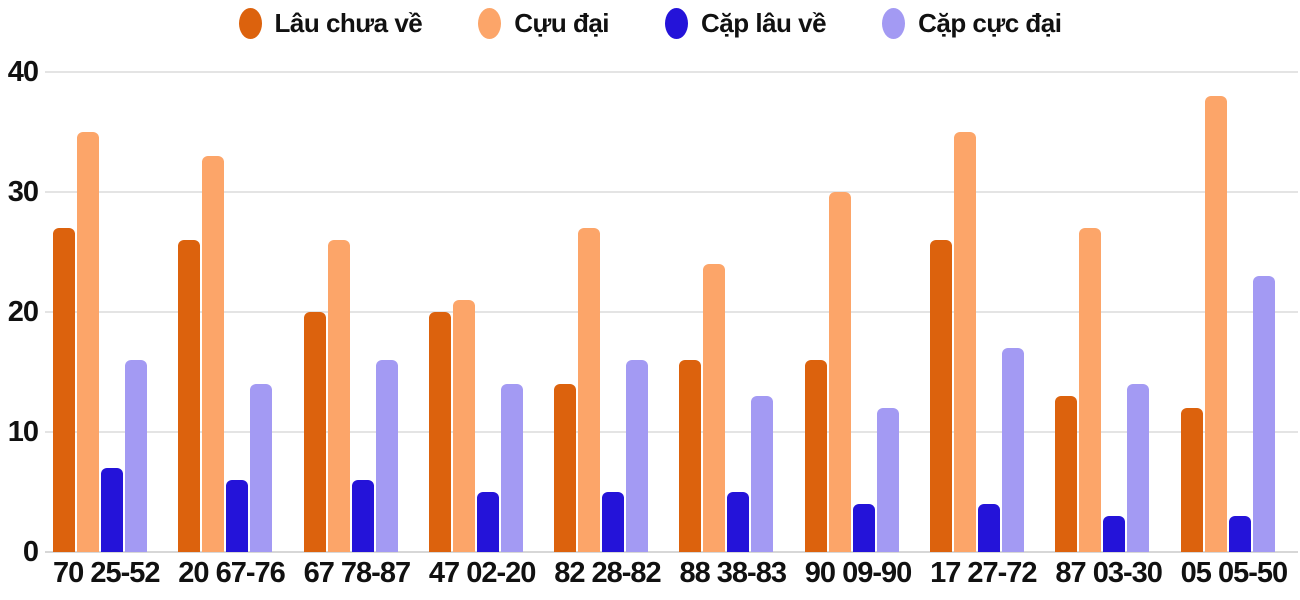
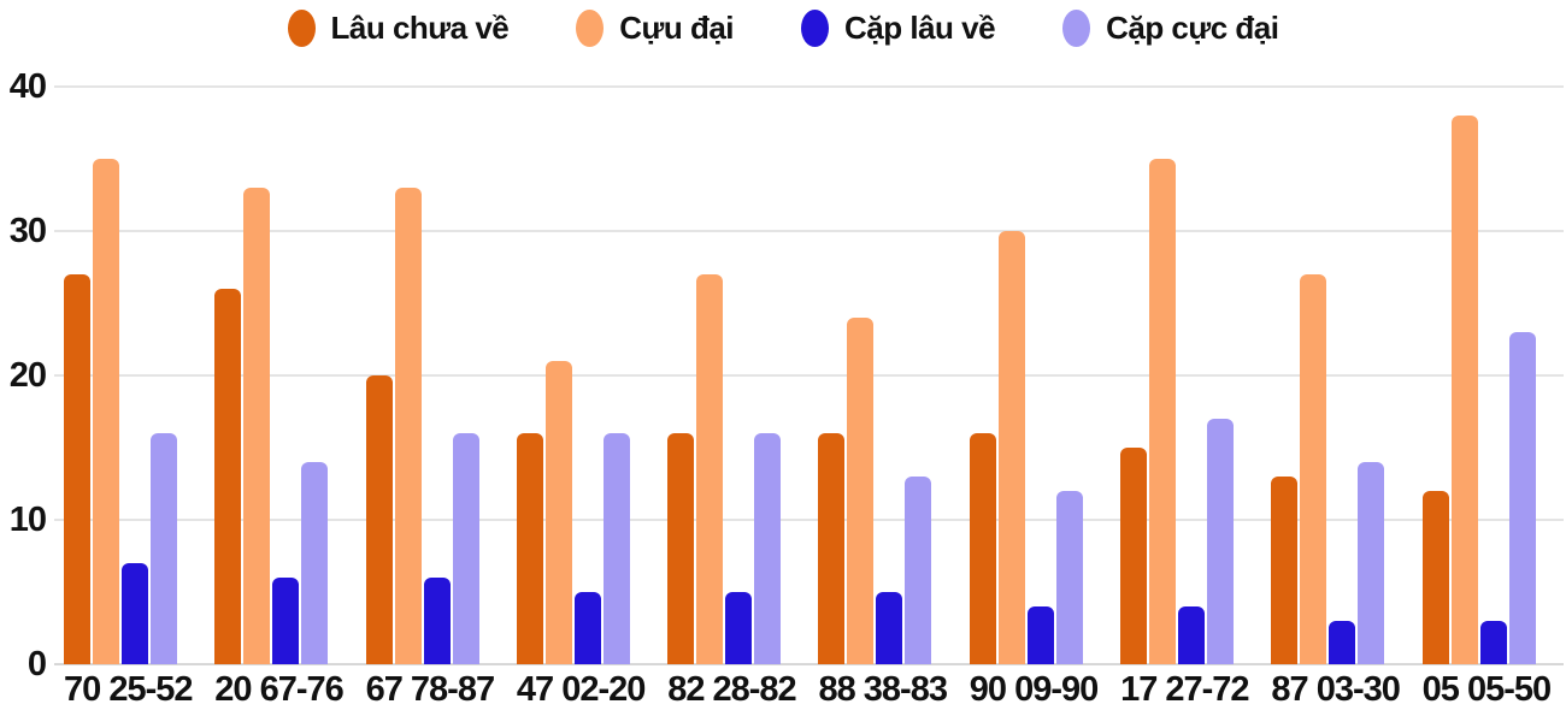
Cựu đại/67 78-87: 26 -> 33
Lâu chưa về/47 02-20: 20 -> 16
Cặp cực đại/47 02-20: 14 -> 16
Lâu chưa về/82 28-82: 14 -> 16
Lâu chưa về/17 27-72: 26 -> 15
